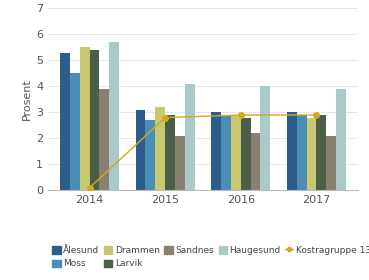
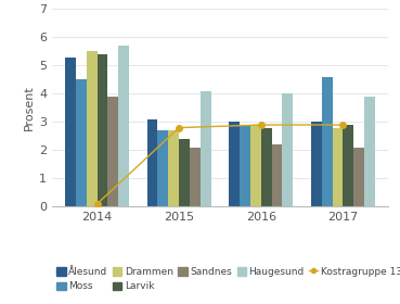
Drammen/2015: 3.2 -> 2.7
Larvik/2015: 2.9 -> 2.4
Moss/2017: 2.9 -> 4.6
